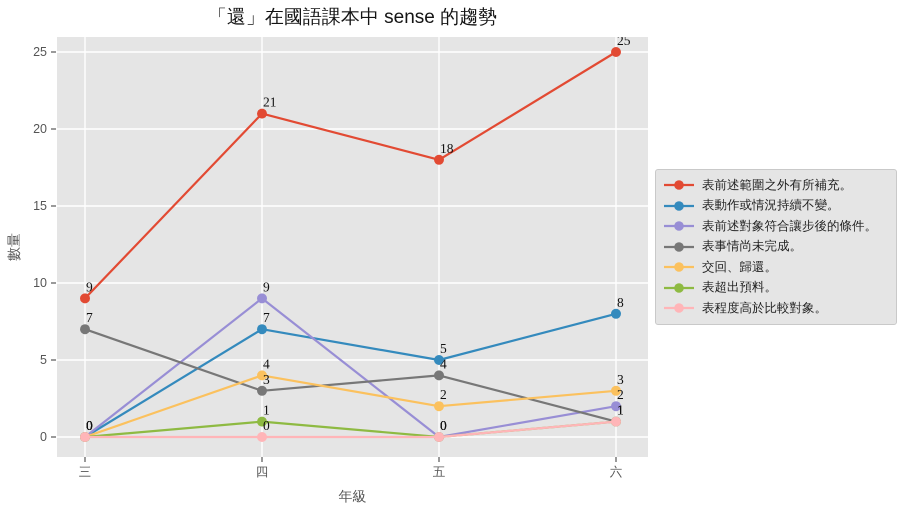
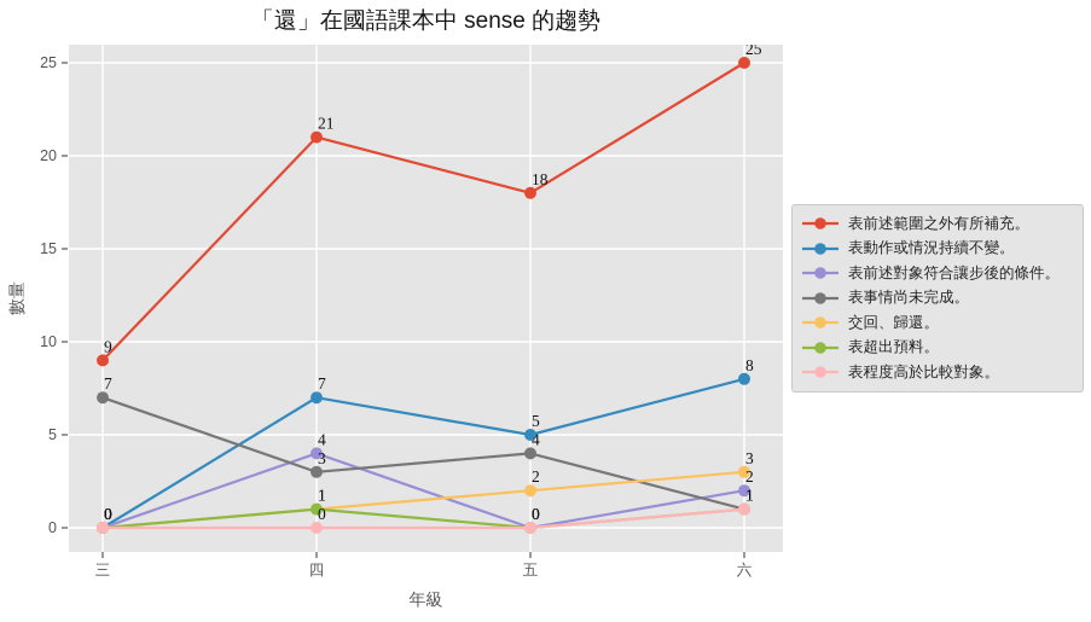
表前述對象符合讓步後的條件。/四: 9 -> 4
交回、歸還。/四: 4 -> 1
